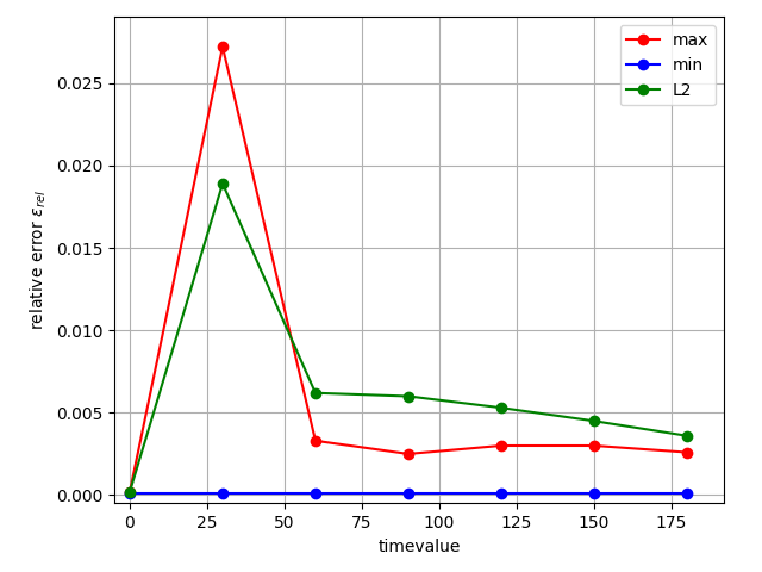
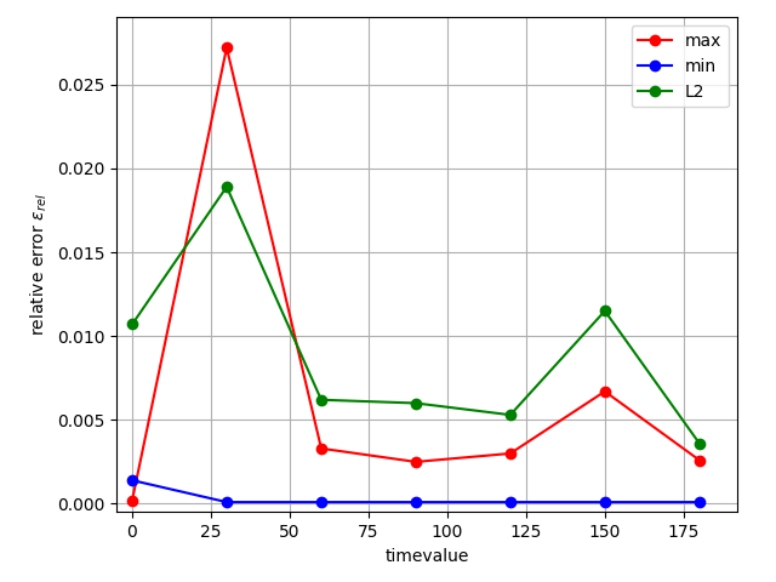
min/0: 0.0001 -> 0.0014
L2/0: 0.0002 -> 0.0107
max/150: 0.0030 -> 0.0067
L2/150: 0.0045 -> 0.0115
